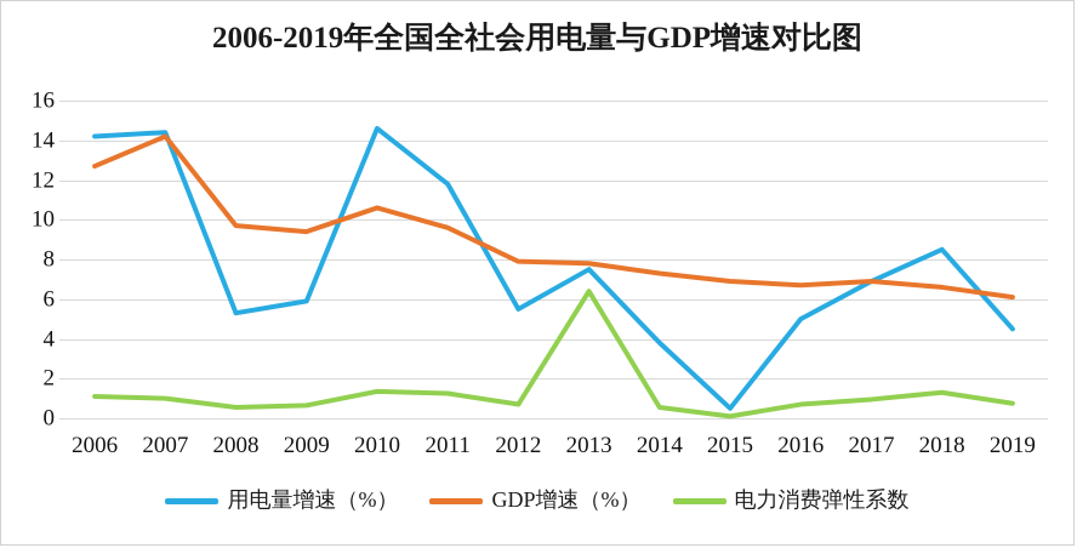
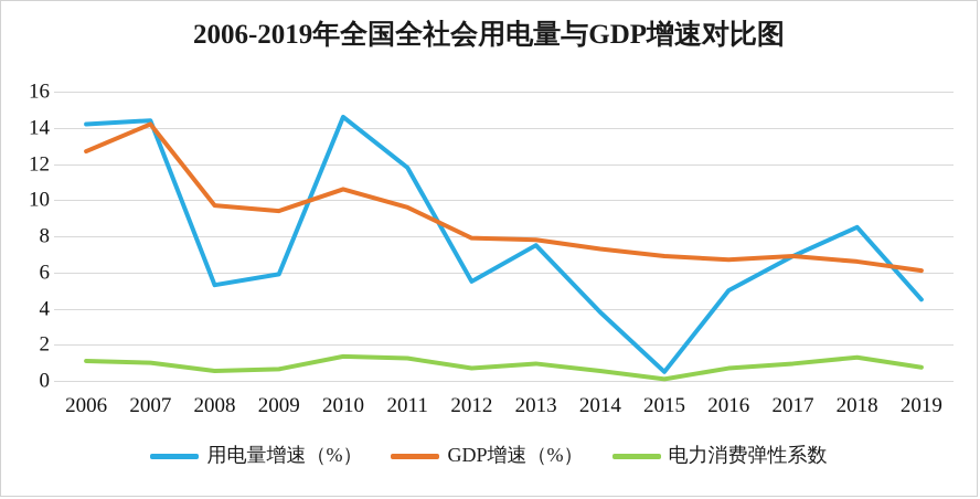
电力消费弹性系数/2013: 6.4 -> 0.9
